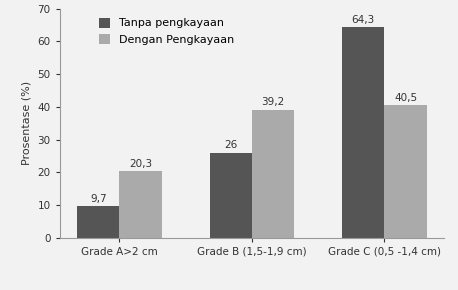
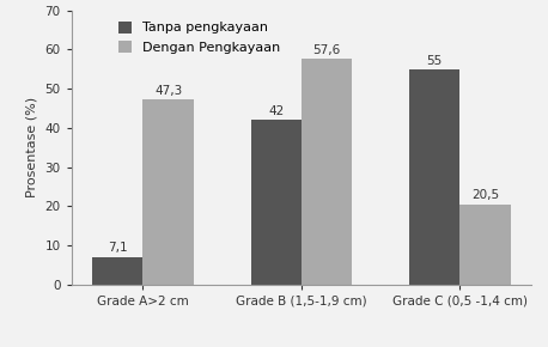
Tanpa pengkayaan/Grade A>2 cm: 9,7 -> 7,1
Dengan Pengkayaan/Grade A>2 cm: 20,3 -> 47,3
Tanpa pengkayaan/Grade B (1,5-1,9 cm): 26 -> 42
Dengan Pengkayaan/Grade B (1,5-1,9 cm): 39,2 -> 57,6
Tanpa pengkayaan/Grade C (0,5 -1,4 cm): 64,3 -> 55
Dengan Pengkayaan/Grade C (0,5 -1,4 cm): 40,5 -> 20,5
